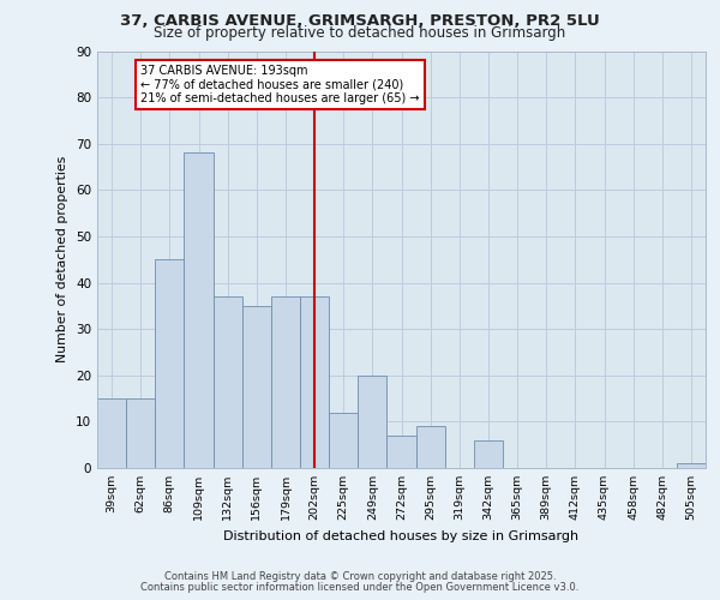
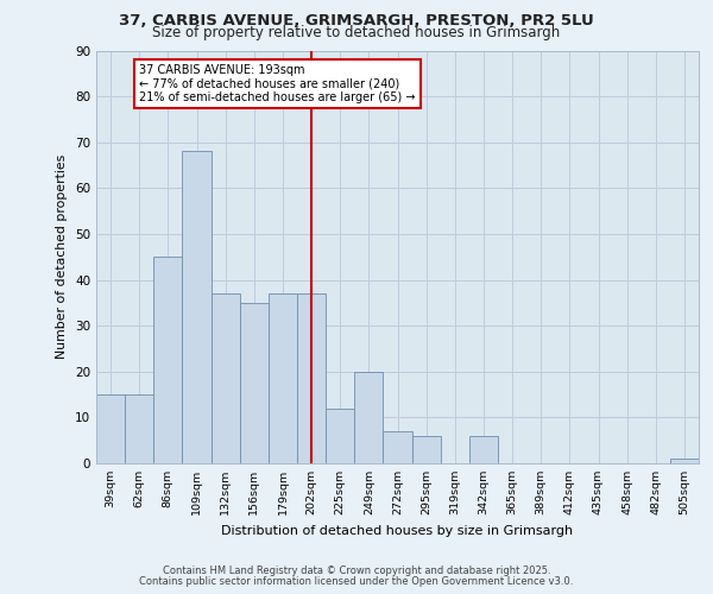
295sqm: 9 -> 6
